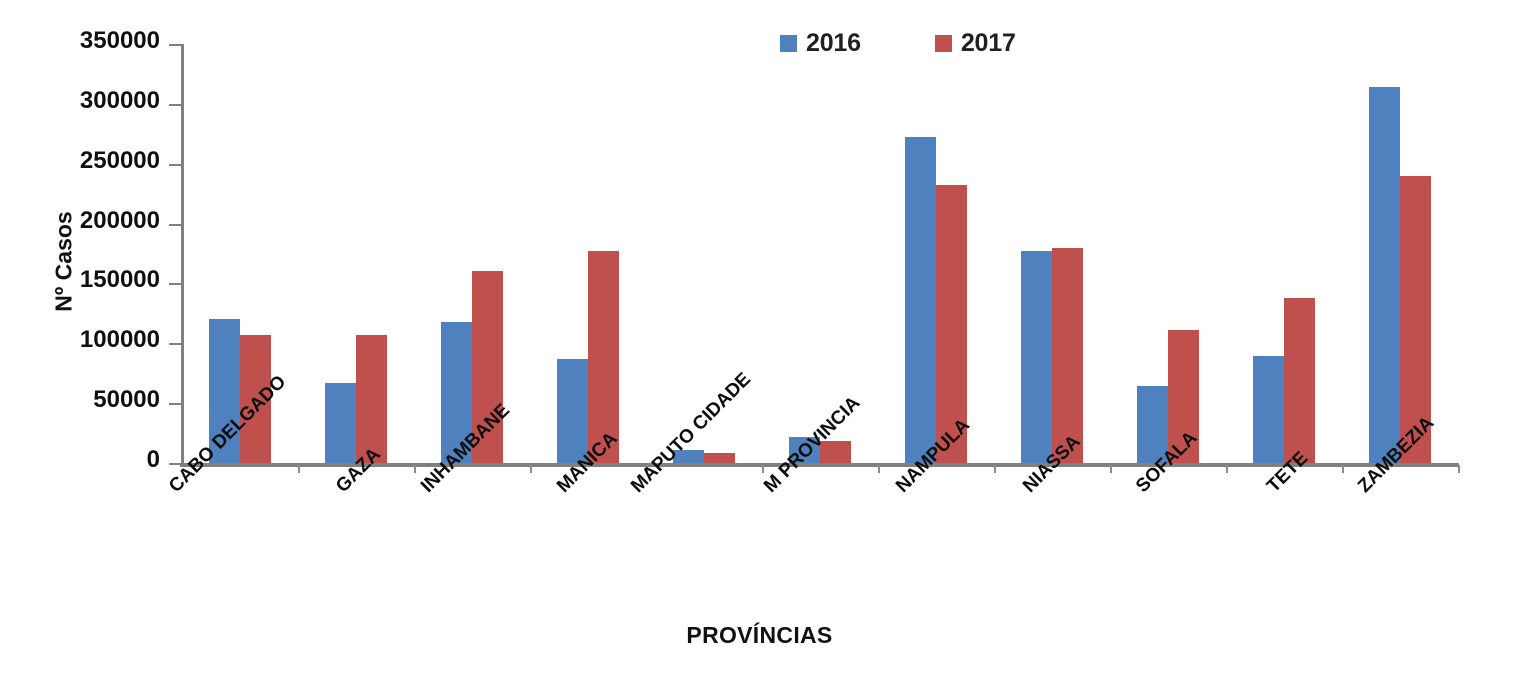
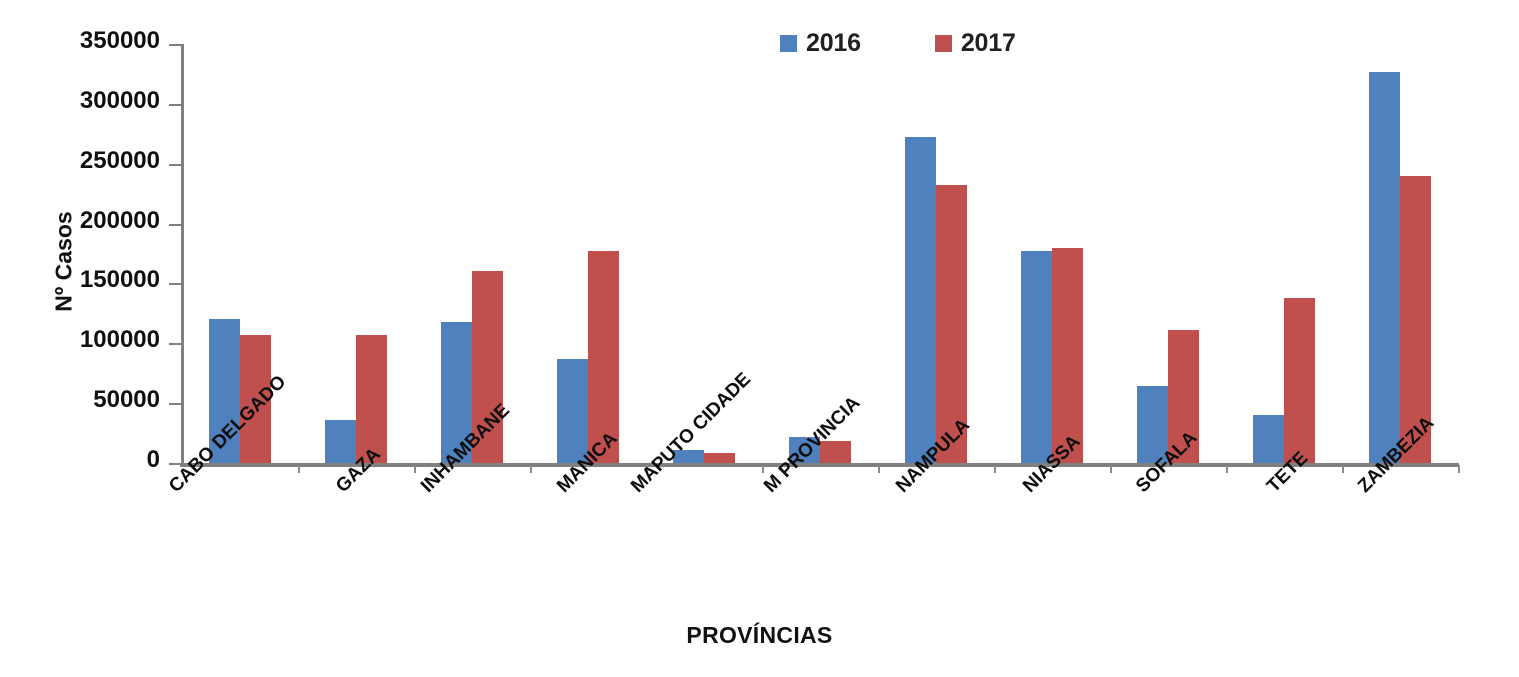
2016/GAZA: 66000 -> 36000
2016/TETE: 90000 -> 40000
2016/ZAMBEZIA: 314000 -> 327000
